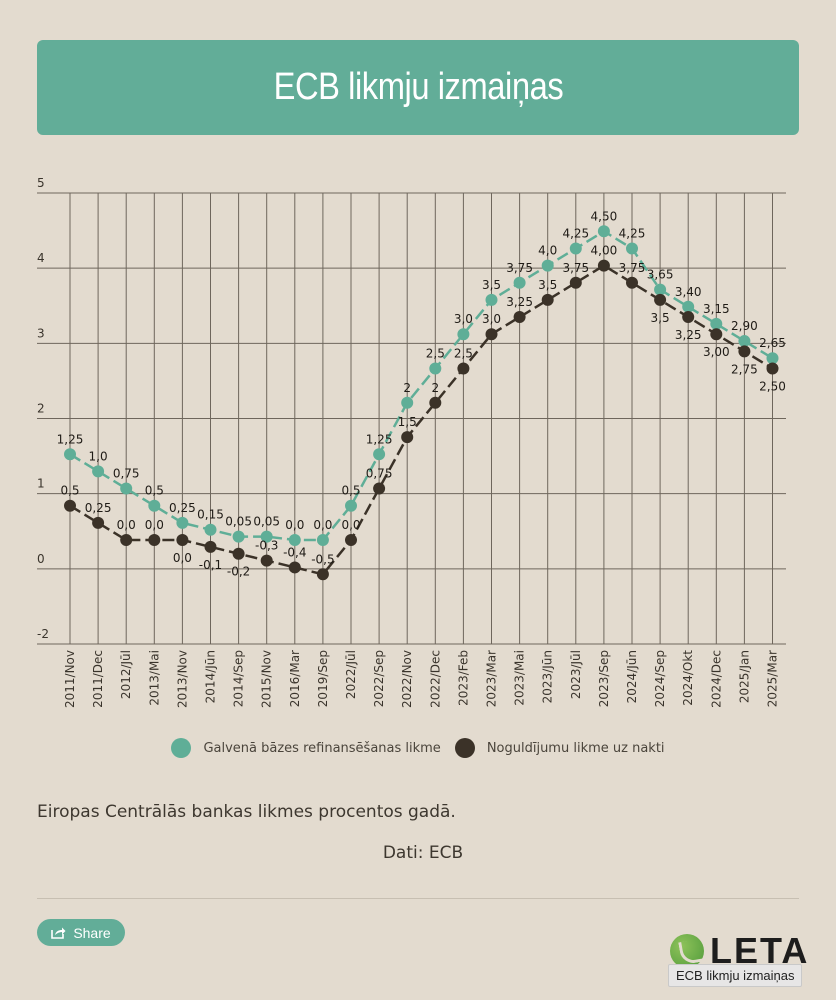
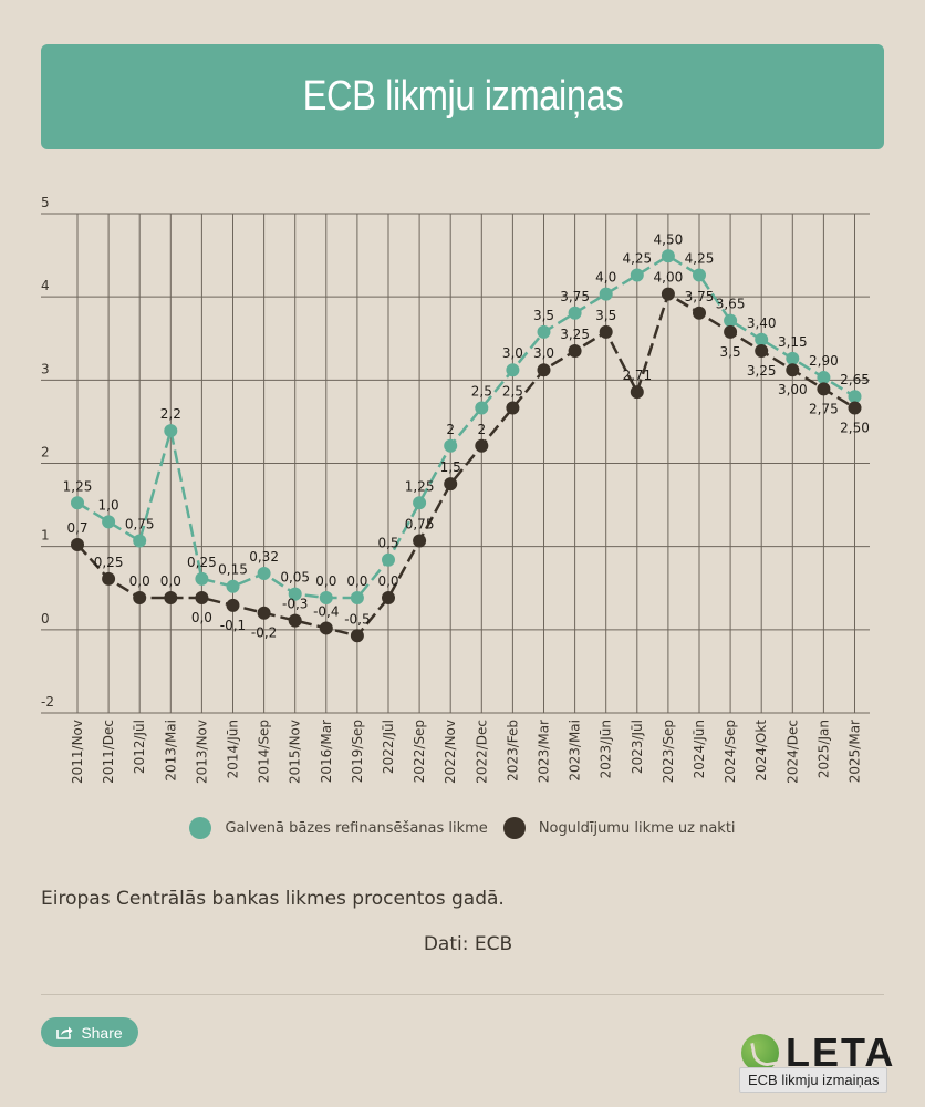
Noguldījumu likme uz nakti/2011/Nov: 0,5 -> 0,7
Galvenā bāzes refinansēšanas likme/2013/Mai: 0,5 -> 2,2
Galvenā bāzes refinansēšanas likme/2014/Sep: 0,05 -> 0,32
Noguldījumu likme uz nakti/2023/Jūl: 3,75 -> 2,71
